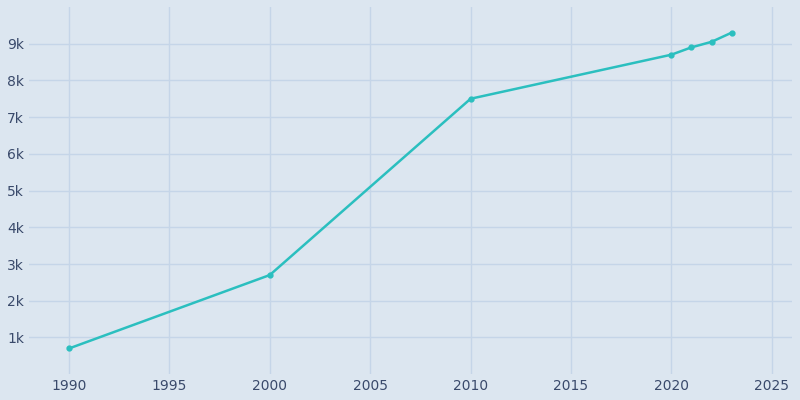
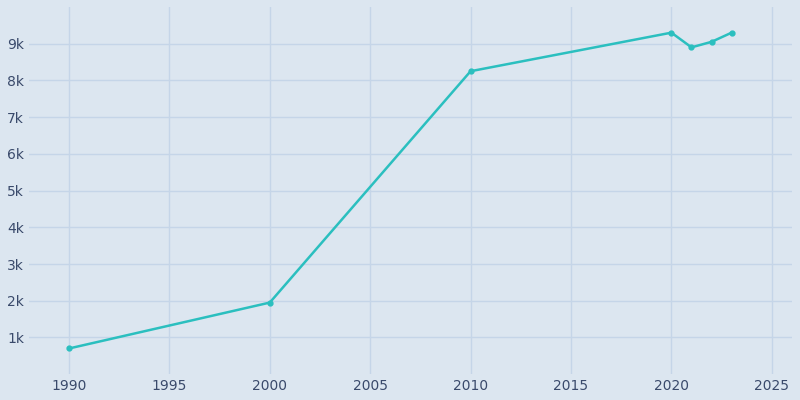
2000: 2.70k -> 1.95k
2010: 7.50k -> 8.25k
2020: 8.70k -> 9.30k
